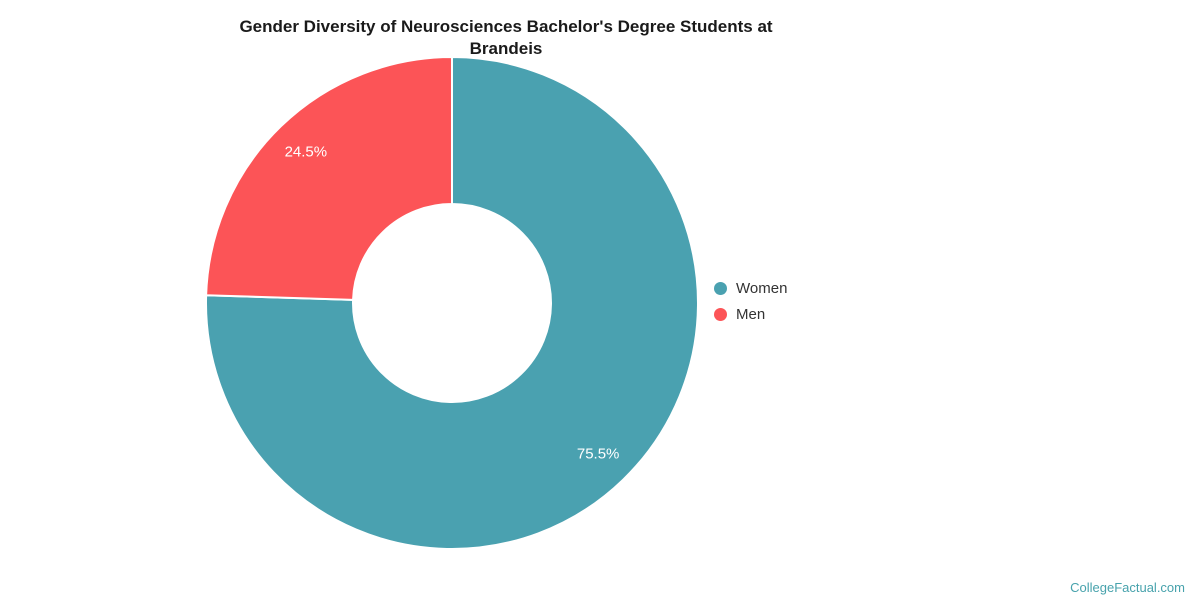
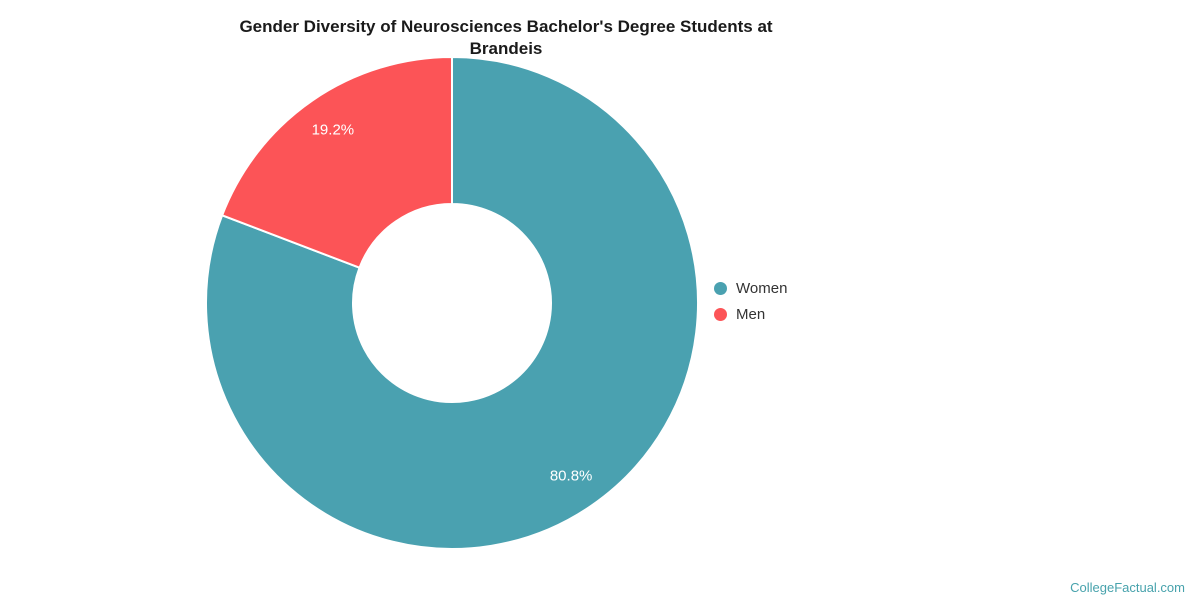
Women: 75.5% -> 80.8%
Men: 24.5% -> 19.2%
